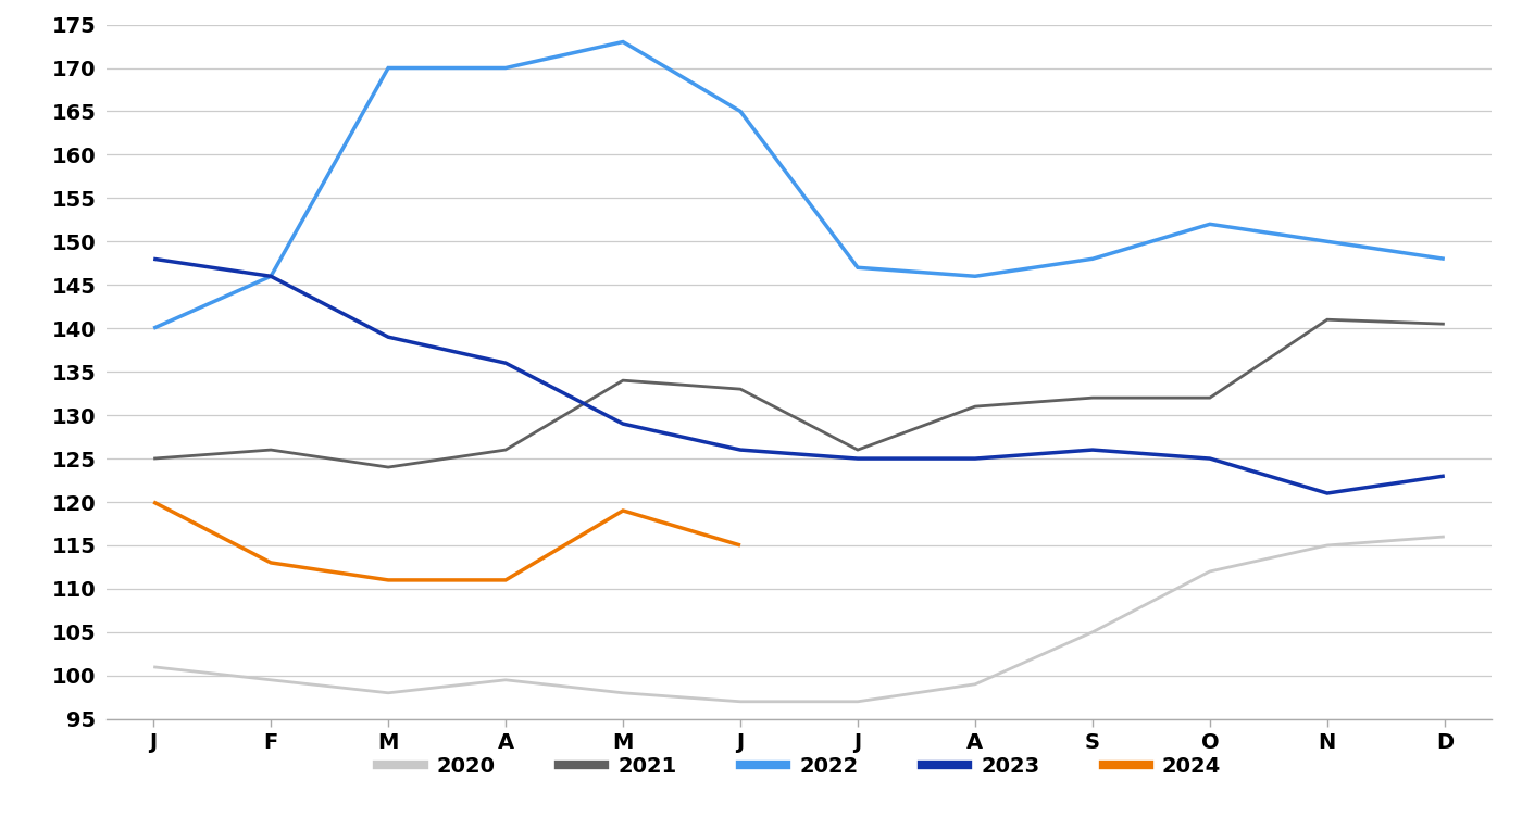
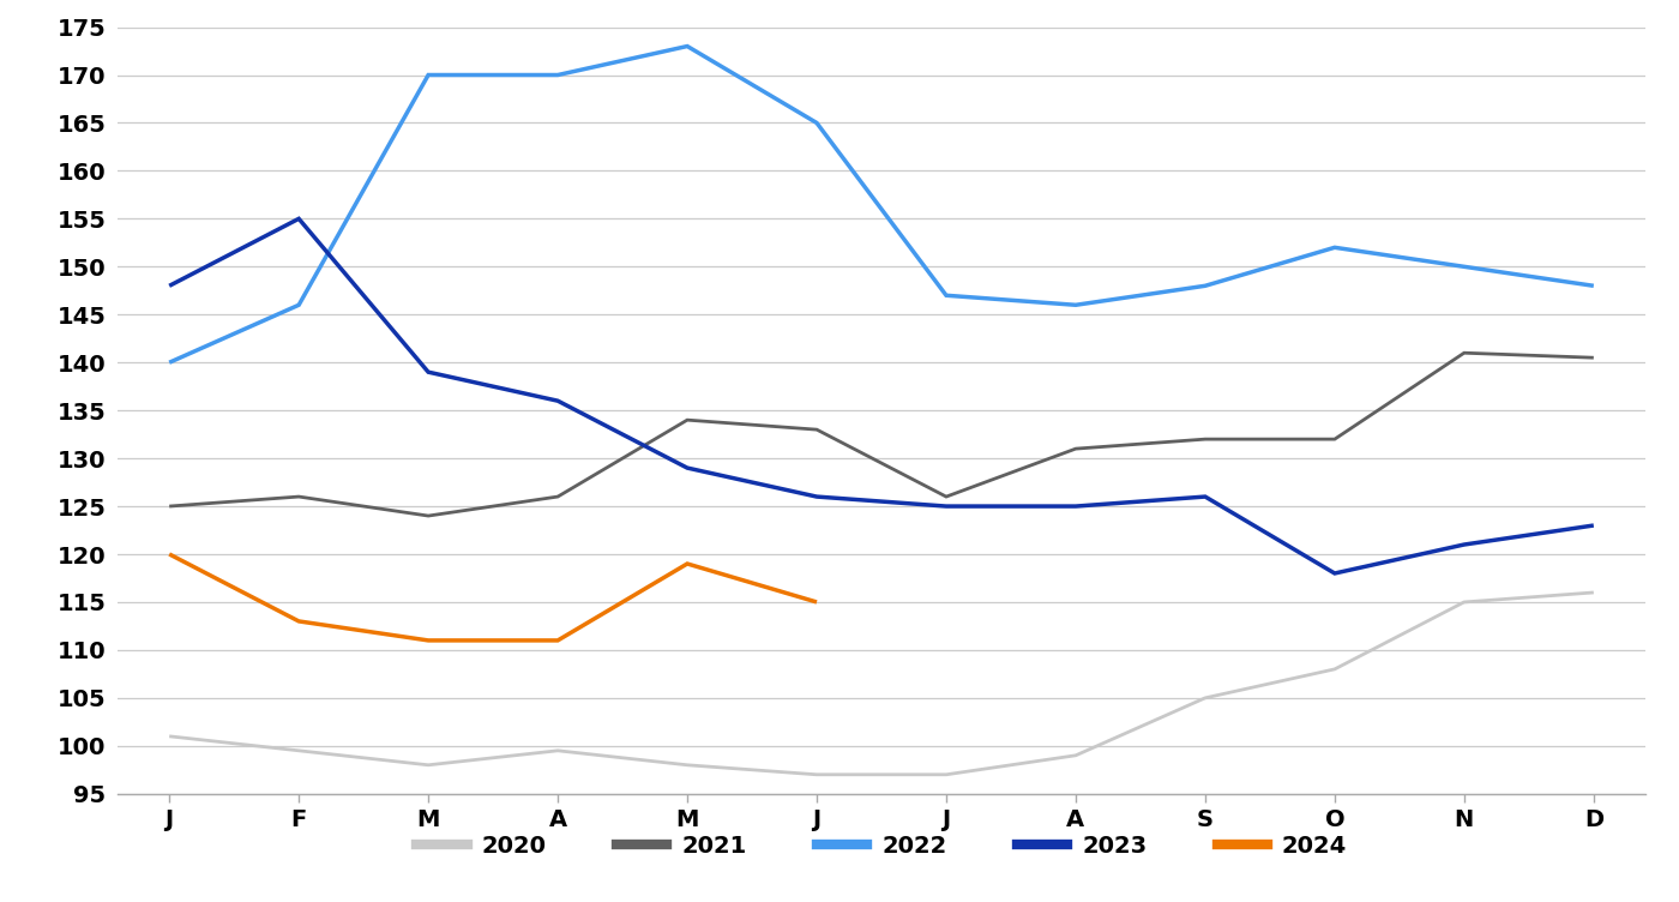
2023/F: 146 -> 155
2020/O: 112.0 -> 108.0
2023/O: 125 -> 118
